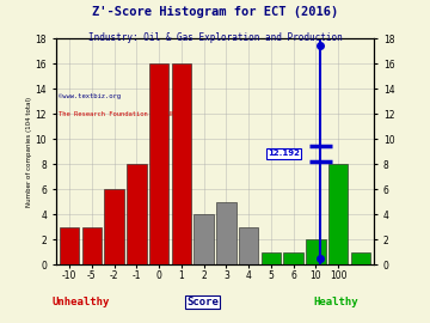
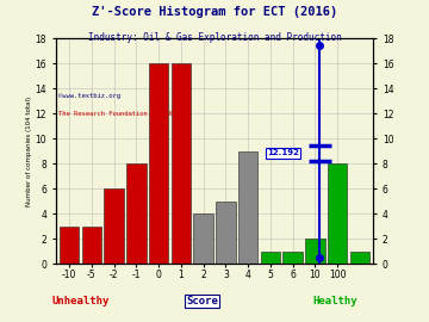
4: 3 -> 9
